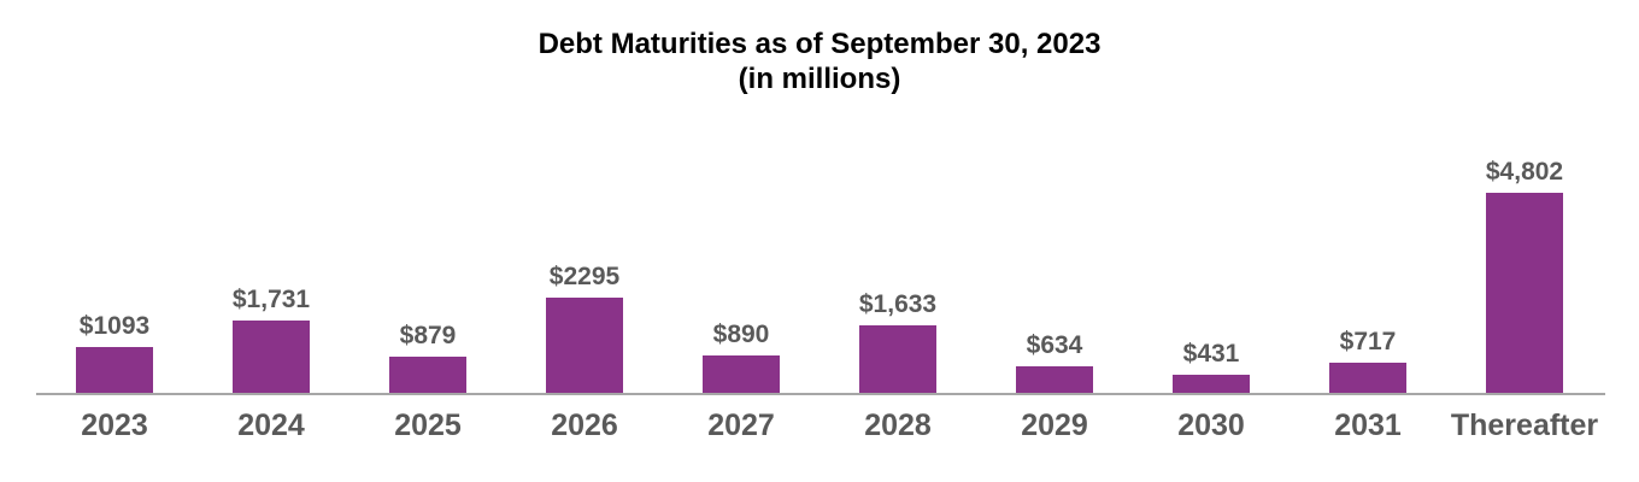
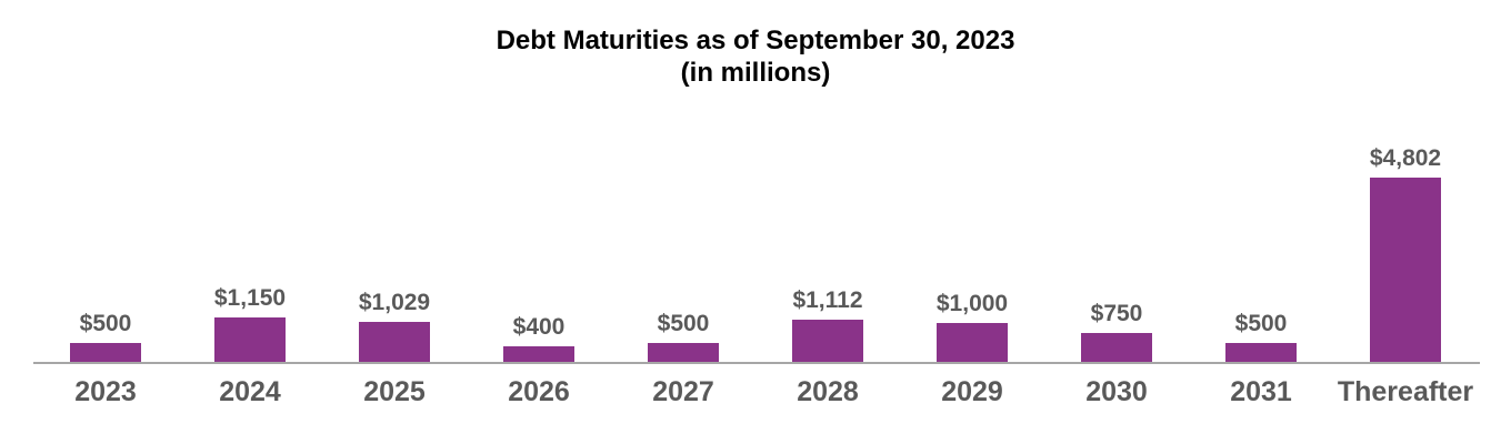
2023: $1093 -> $500
2024: $1,731 -> $1,150
2025: $879 -> $1,029
2026: $2295 -> $400
2027: $890 -> $500
2028: $1,633 -> $1,112
2029: $634 -> $1,000
2030: $431 -> $750
2031: $717 -> $500
